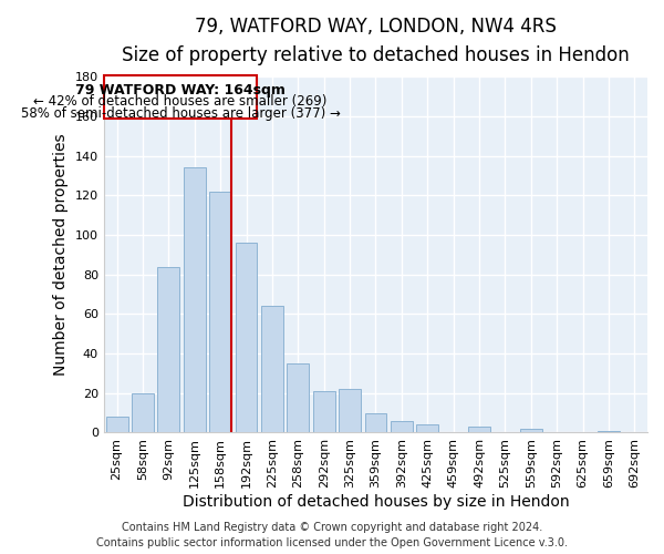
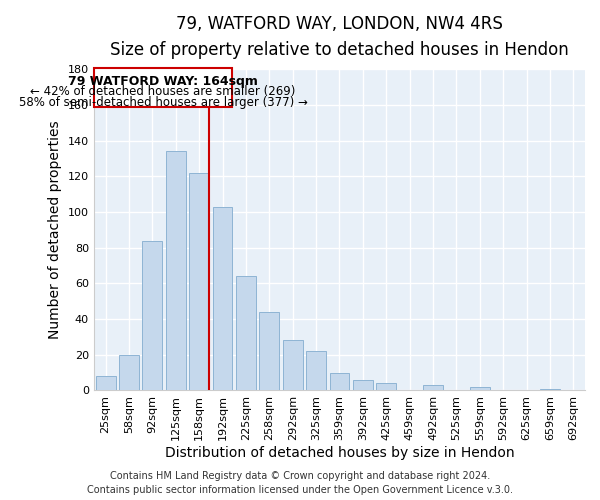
192sqm: 96 -> 103
258sqm: 35 -> 44
292sqm: 21 -> 28
